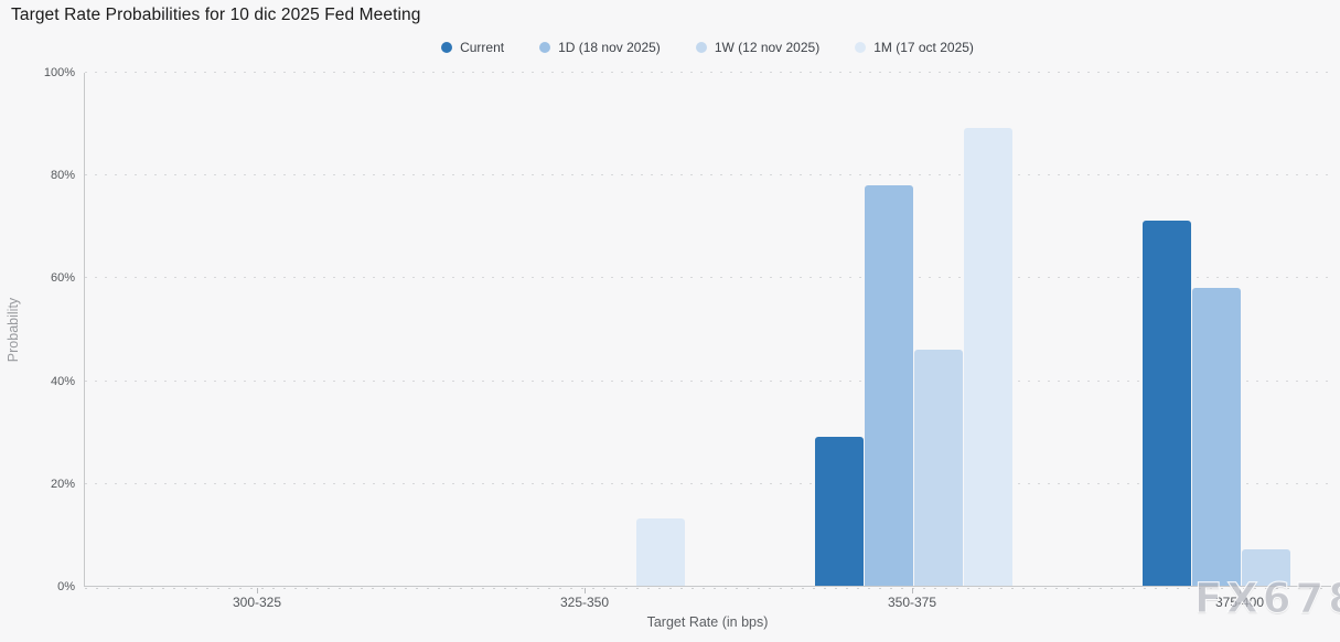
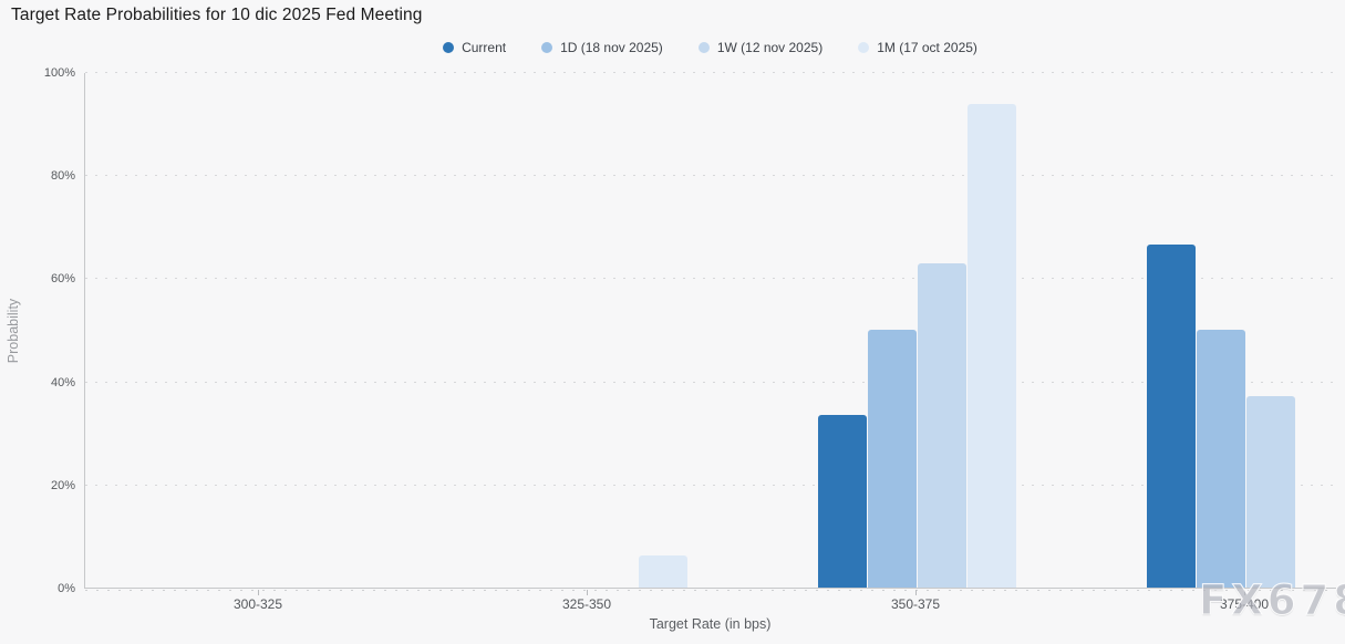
1M (17 oct 2025)/325-350: 13% -> 6%
Current/350-375: 29% -> 33%
1D (18 nov 2025)/350-375: 78% -> 50%
1W (12 nov 2025)/350-375: 46% -> 63%
1M (17 oct 2025)/350-375: 89% -> 94%
Current/375-400: 71% -> 67%
1D (18 nov 2025)/375-400: 58% -> 50%
1W (12 nov 2025)/375-400: 7% -> 37%
